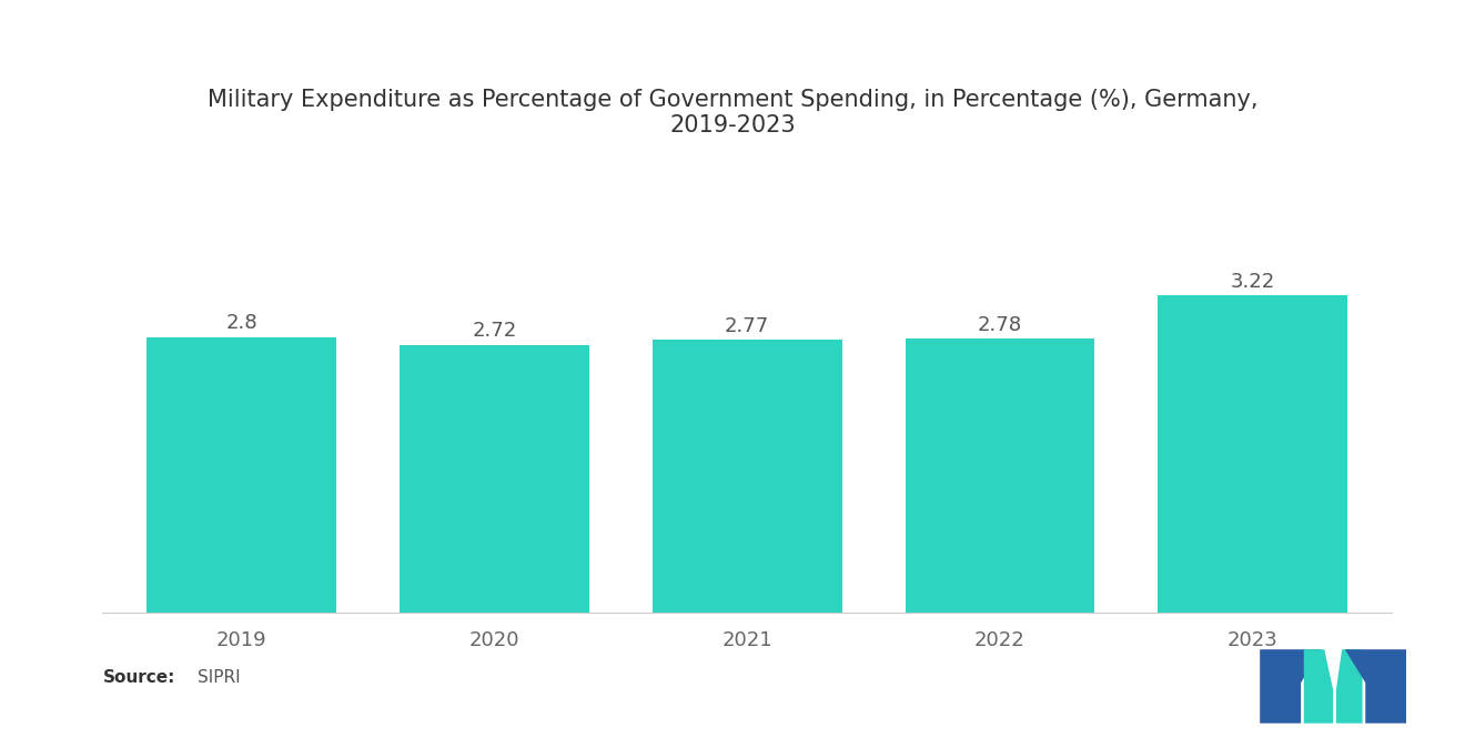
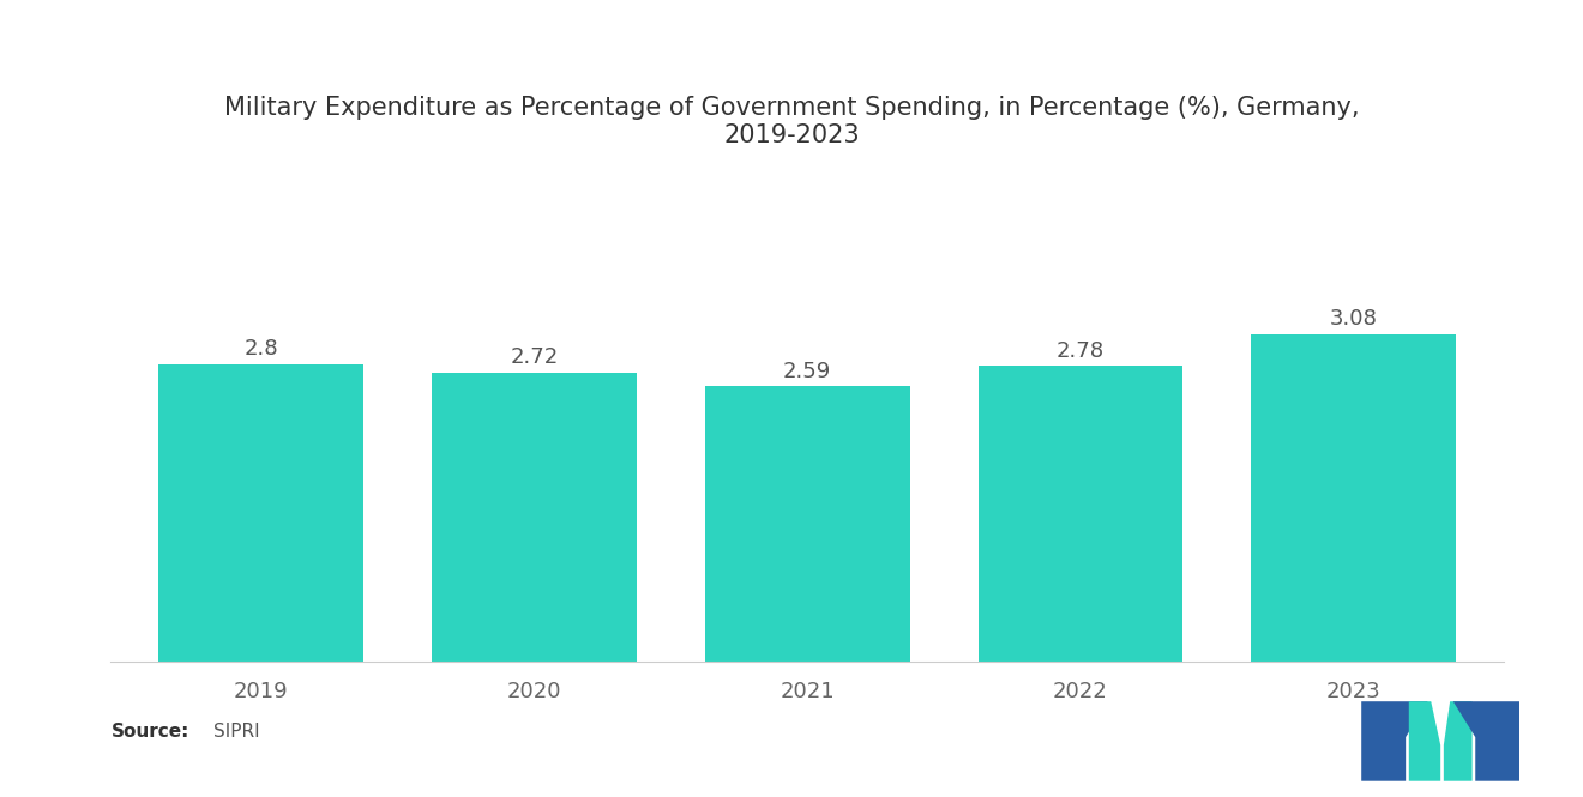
2021: 2.77 -> 2.59
2023: 3.22 -> 3.08
